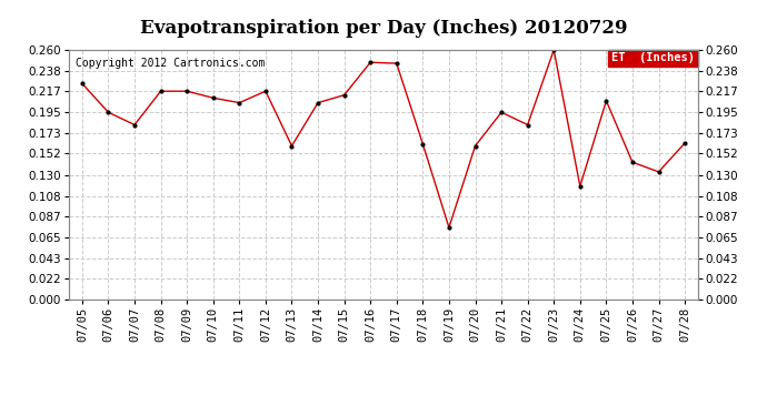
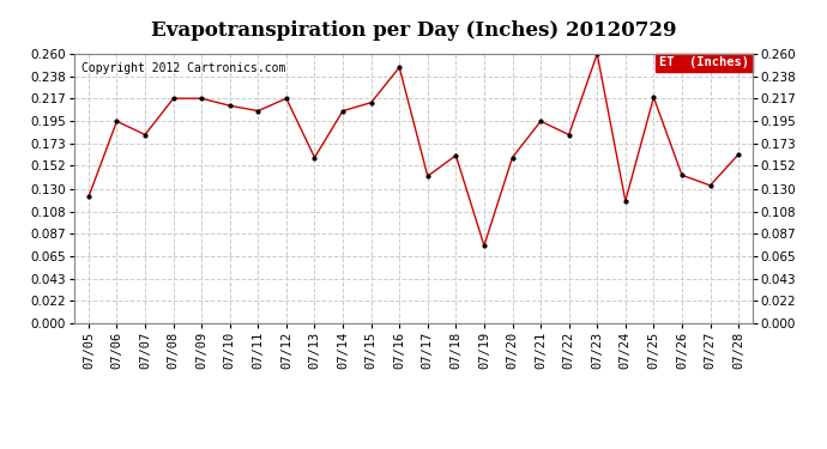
07/05: 0.225 -> 0.122
07/17: 0.246 -> 0.142
07/25: 0.207 -> 0.218
